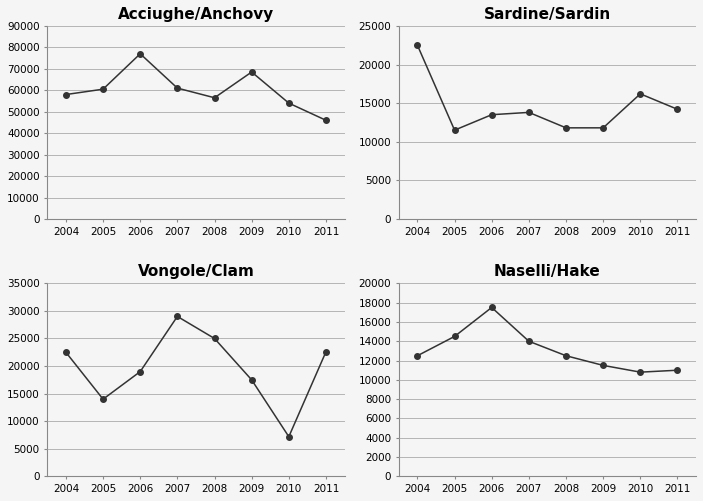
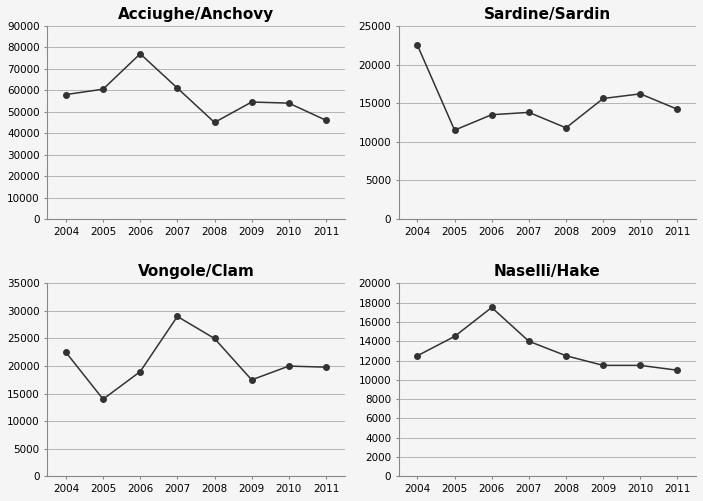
Acciughe/Anchovy/2008: 56500 -> 45000
Acciughe/Anchovy/2009: 68500 -> 54500
Sardine/Sardin/2009: 11800 -> 15600
Vongole/Clam/2010: 7200 -> 20000
Vongole/Clam/2011: 22600 -> 19800
Naselli/Hake/2010: 10800 -> 11500
